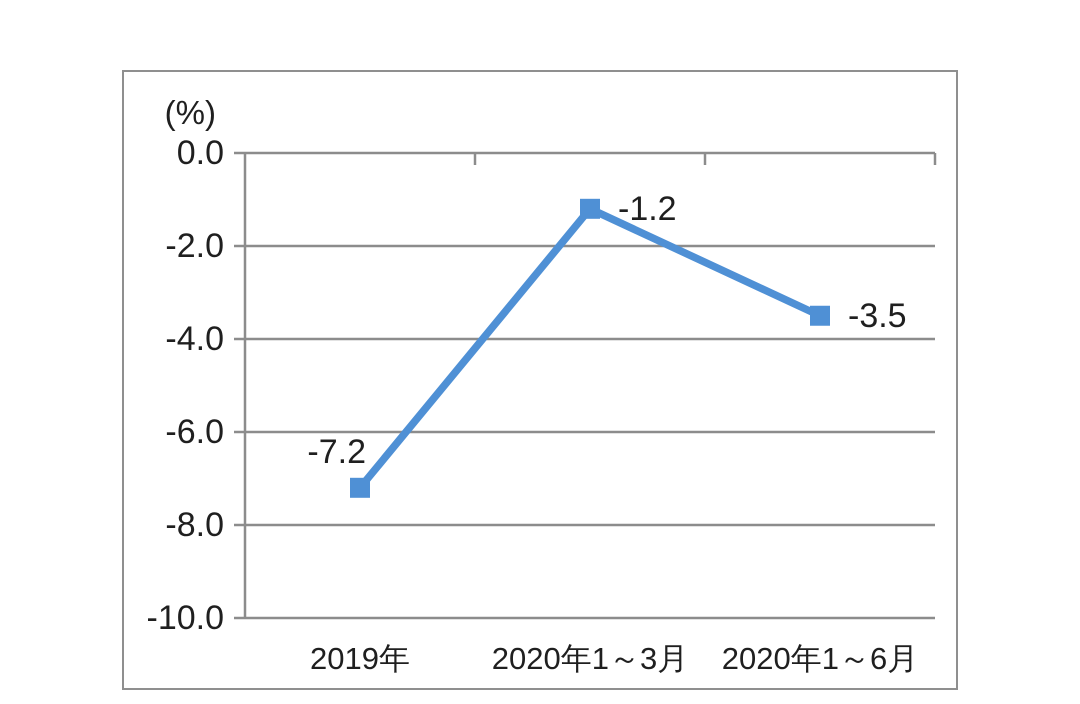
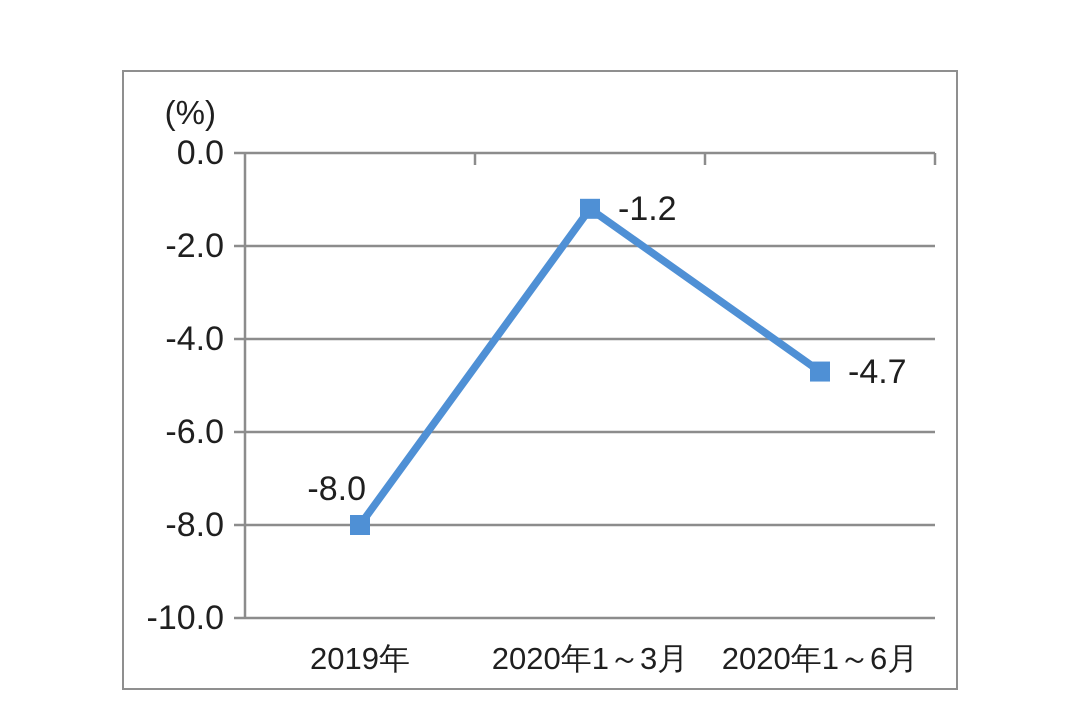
2019年: -7.2 -> -8.0
2020年1～6月: -3.5 -> -4.7
